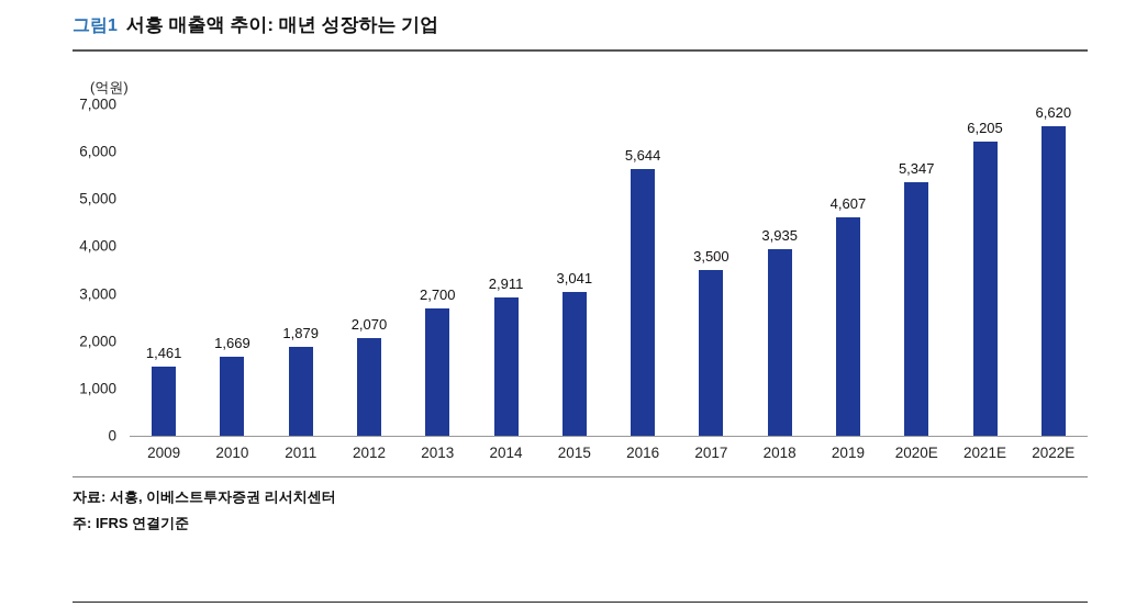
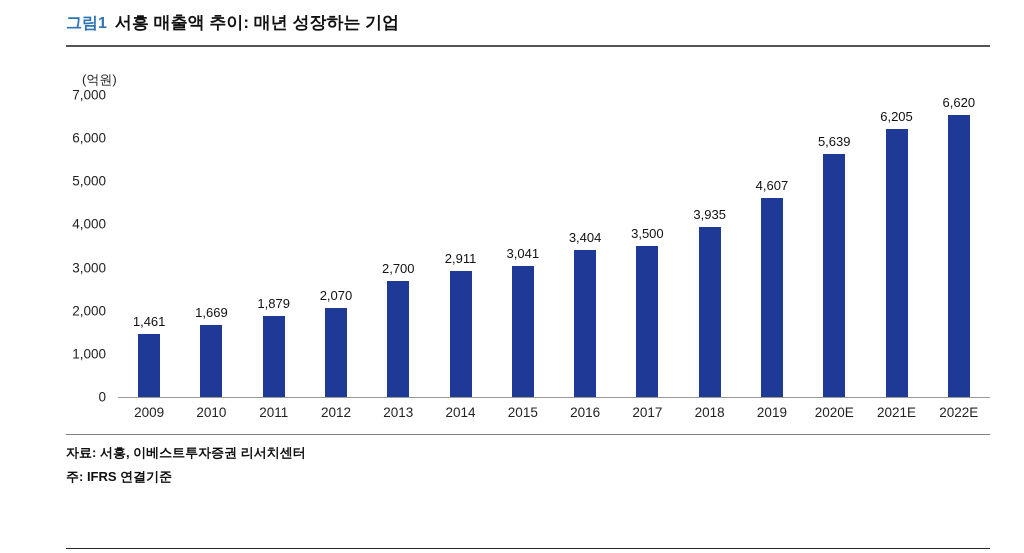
2016: 5,644 -> 3,404
2020E: 5,347 -> 5,639
